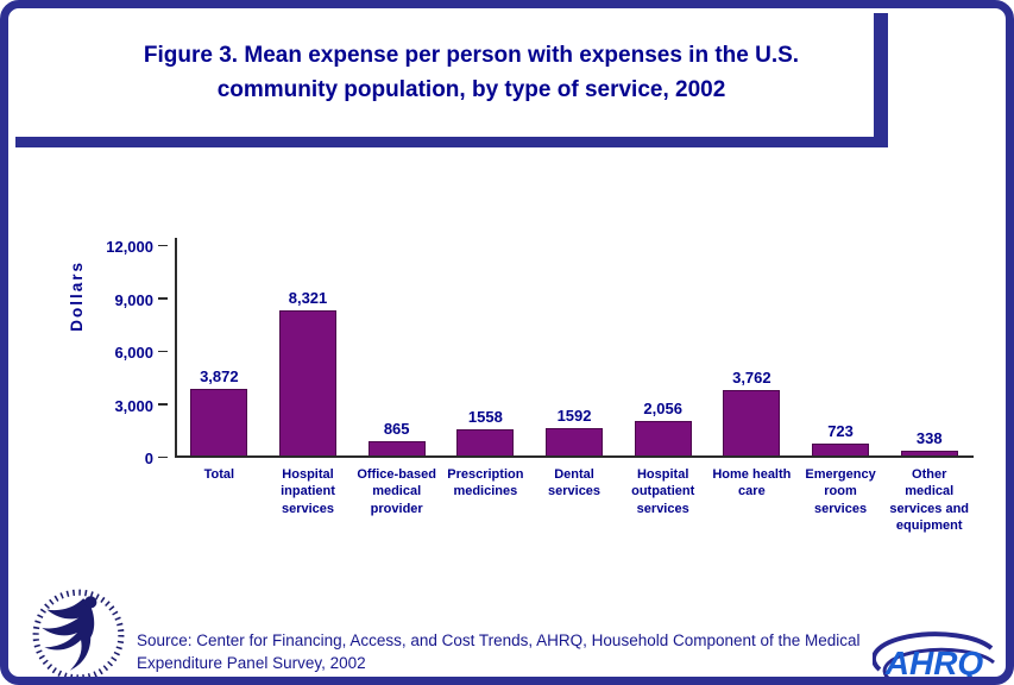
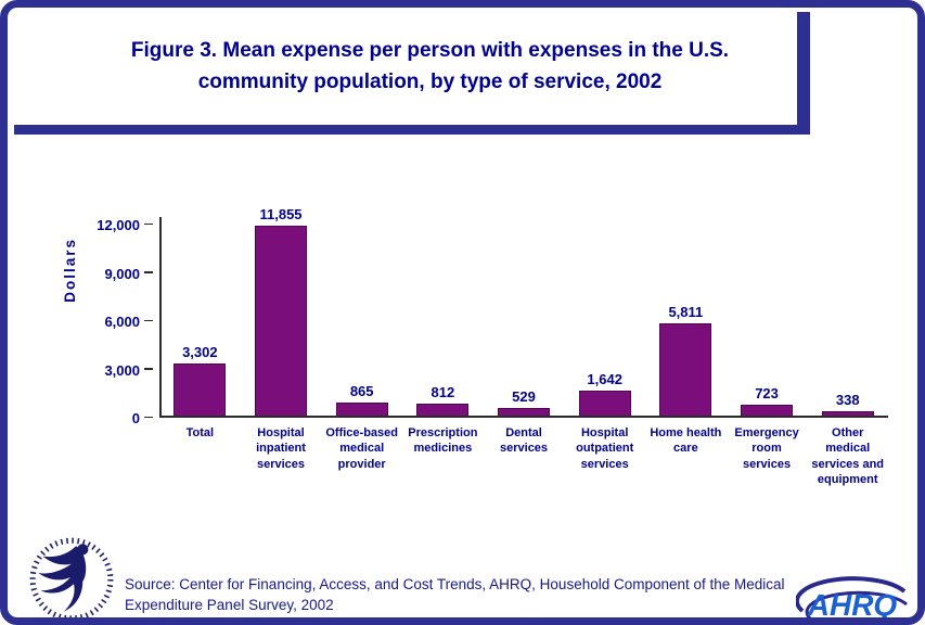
Total: 3,872 -> 3,302
Hospital inpatient services: 8,321 -> 11,855
Prescription medicines: 1558 -> 812
Dental services: 1592 -> 529
Hospital outpatient services: 2,056 -> 1,642
Home health care: 3,762 -> 5,811
